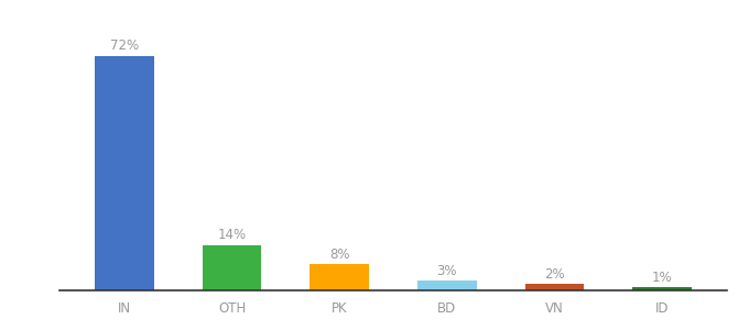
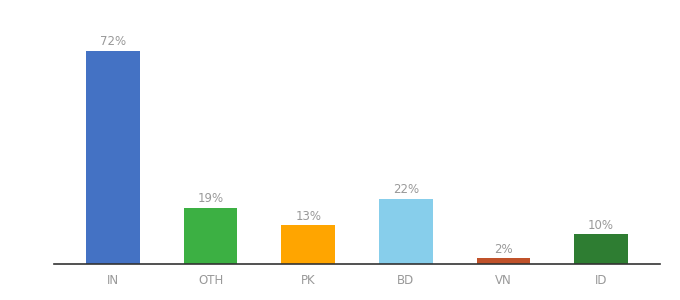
OTH: 14% -> 19%
PK: 8% -> 13%
BD: 3% -> 22%
ID: 1% -> 10%
